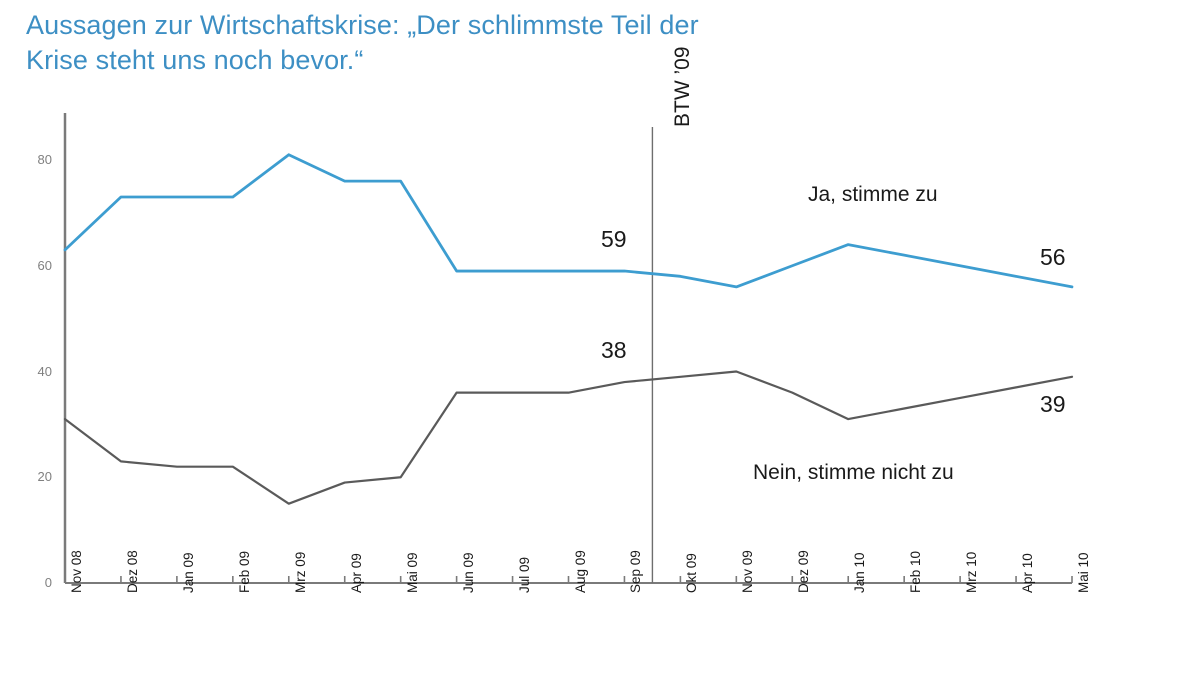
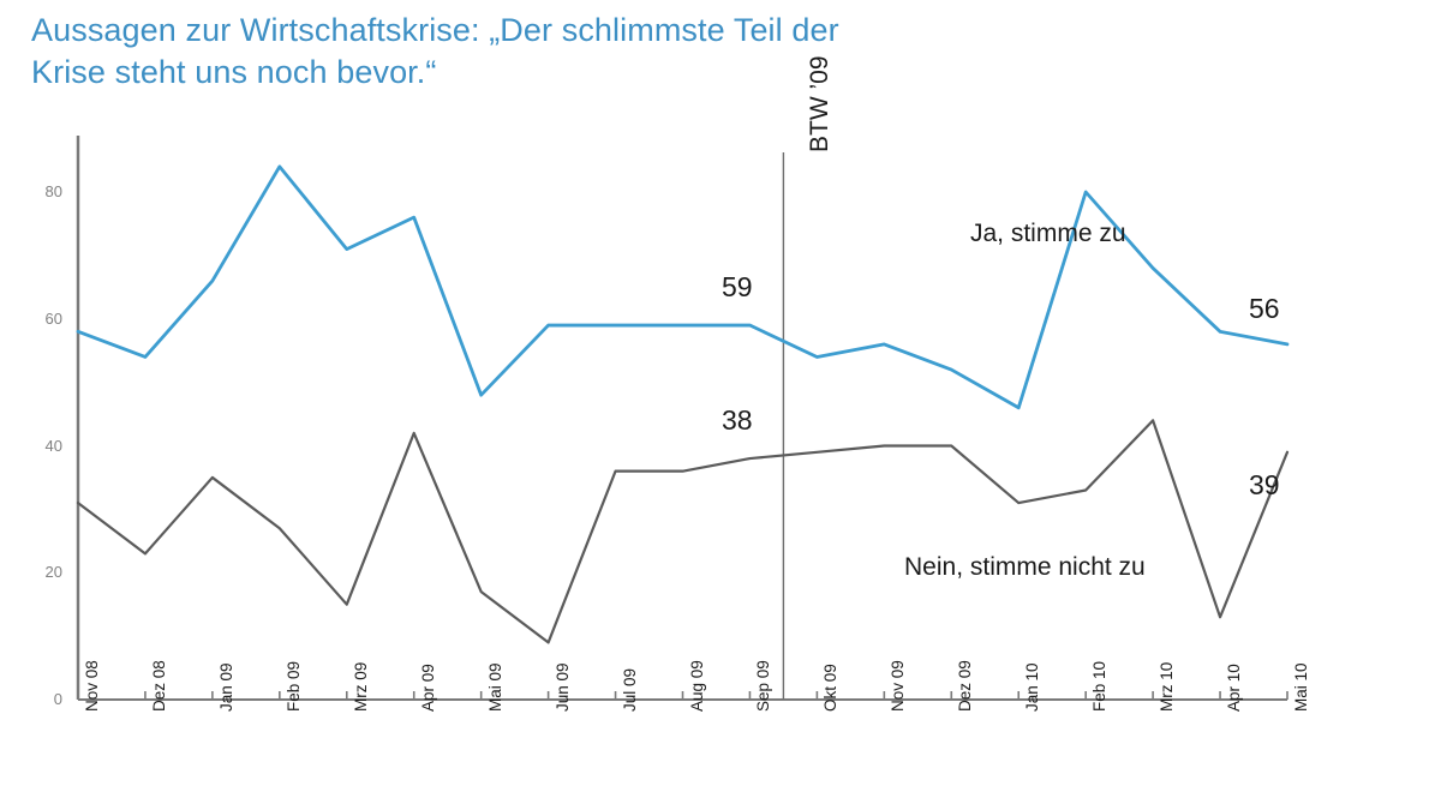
Ja, stimme zu/Nov 08: 63 -> 58
Ja, stimme zu/Dez 08: 73 -> 54
Ja, stimme zu/Jan 09: 73 -> 66
Nein, stimme nicht zu/Jan 09: 22 -> 35
Ja, stimme zu/Feb 09: 73 -> 84
Nein, stimme nicht zu/Feb 09: 22 -> 27
Ja, stimme zu/Mrz 09: 81 -> 71
Nein, stimme nicht zu/Apr 09: 19 -> 42
Ja, stimme zu/Mai 09: 76 -> 48
Nein, stimme nicht zu/Mai 09: 20 -> 17
Nein, stimme nicht zu/Jun 09: 36 -> 9
Ja, stimme zu/Okt 09: 58 -> 54
Ja, stimme zu/Dez 09: 60 -> 52
Nein, stimme nicht zu/Dez 09: 36 -> 40
Ja, stimme zu/Jan 10: 64 -> 46
Ja, stimme zu/Feb 10: 62 -> 80
Ja, stimme zu/Mrz 10: 60 -> 68
Nein, stimme nicht zu/Mrz 10: 35 -> 44
Nein, stimme nicht zu/Apr 10: 37 -> 13
